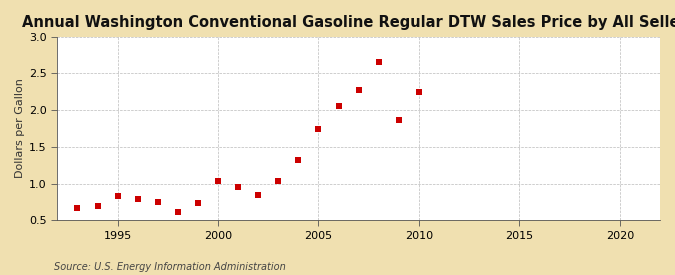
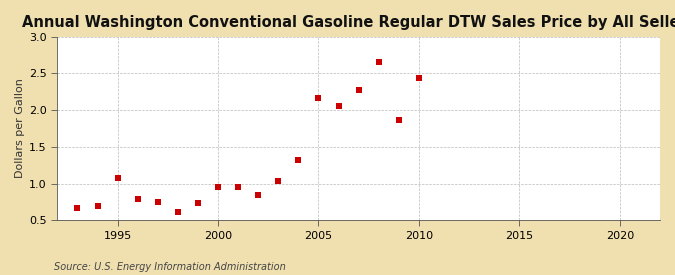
1995: 0.83 -> 1.08
2000: 1.04 -> 0.96
2005: 1.74 -> 2.16
2010: 2.25 -> 2.44
